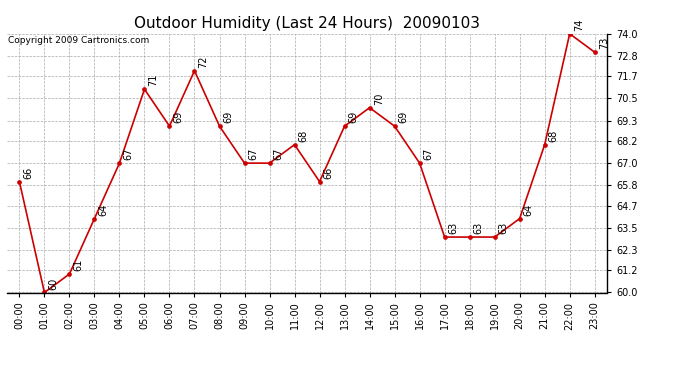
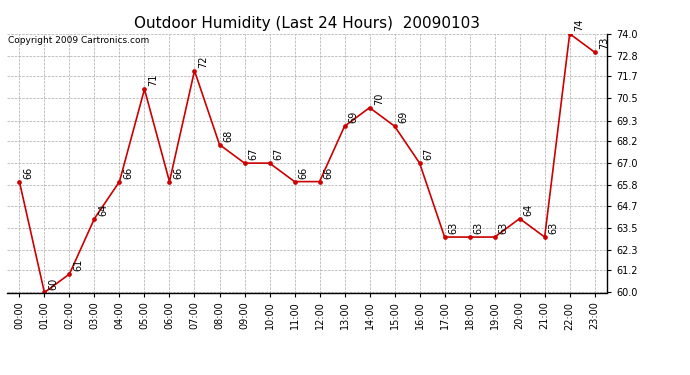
04:00: 67 -> 66
06:00: 69 -> 66
08:00: 69 -> 68
11:00: 68 -> 66
21:00: 68 -> 63
